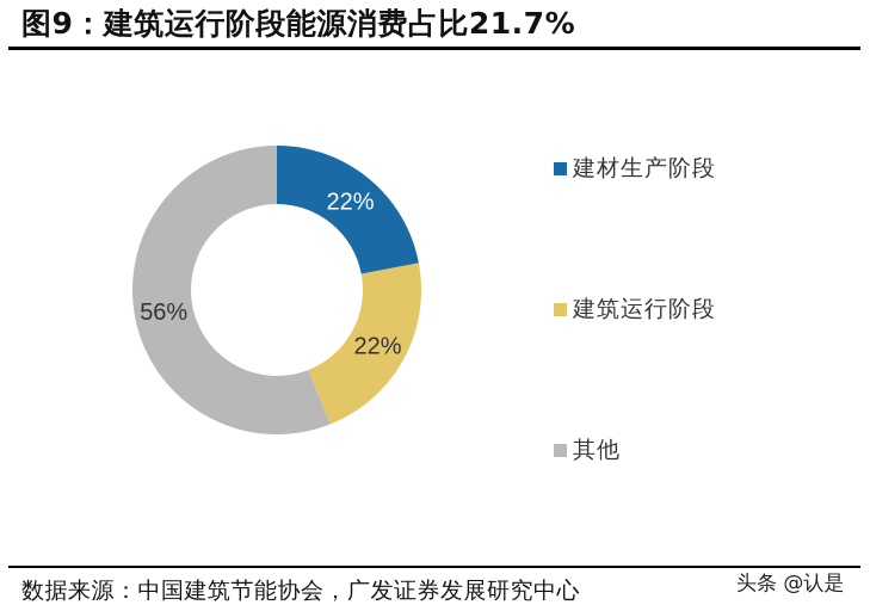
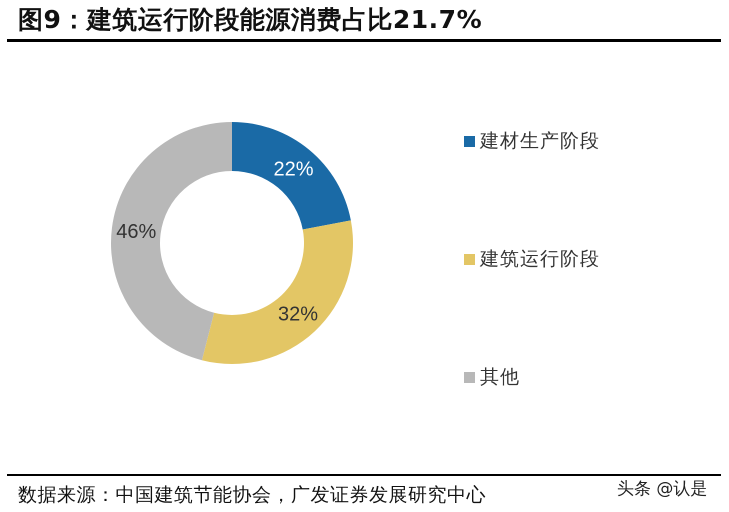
建筑运行阶段: 22% -> 32%
其他: 56% -> 46%
